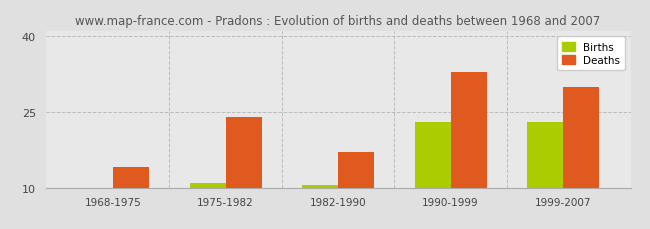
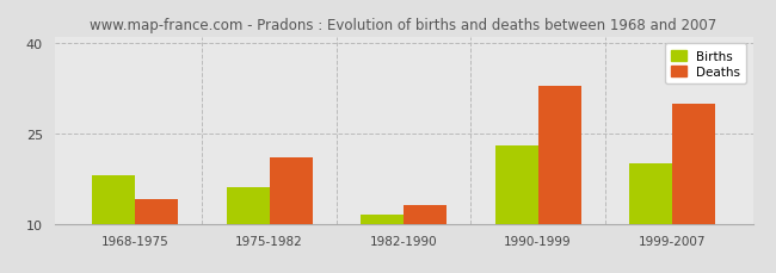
Births/1968-1975: 10.0 -> 18.0
Births/1975-1982: 11.0 -> 16.0
Deaths/1975-1982: 24 -> 21
Births/1982-1990: 10.5 -> 11.6
Deaths/1982-1990: 17 -> 13
Births/1999-2007: 23.0 -> 20.0
